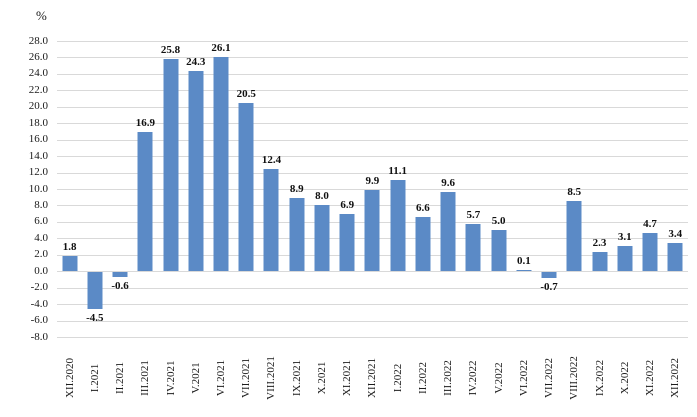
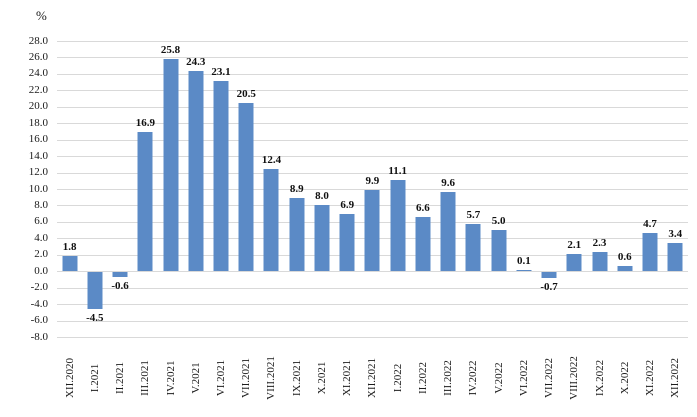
VI.2021: 26.1 -> 23.1
VIII.2022: 8.5 -> 2.1
X.2022: 3.1 -> 0.6
